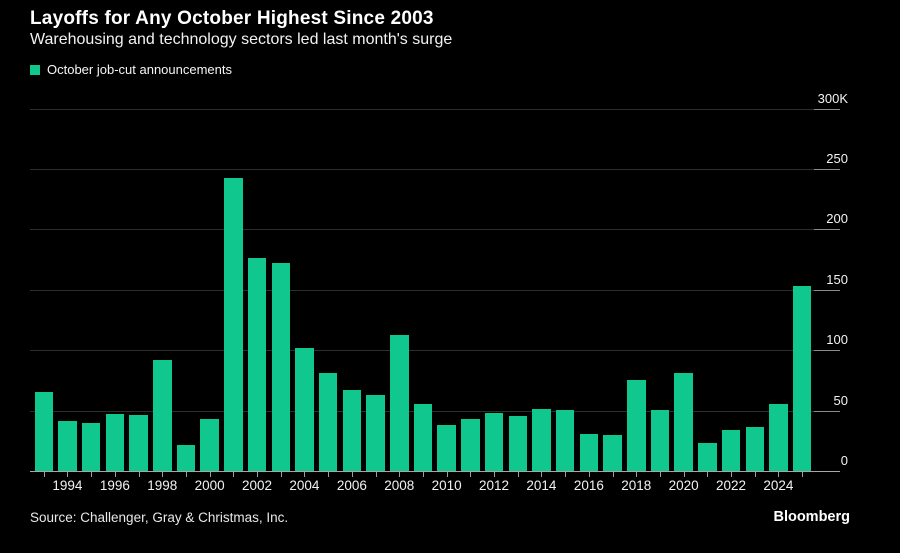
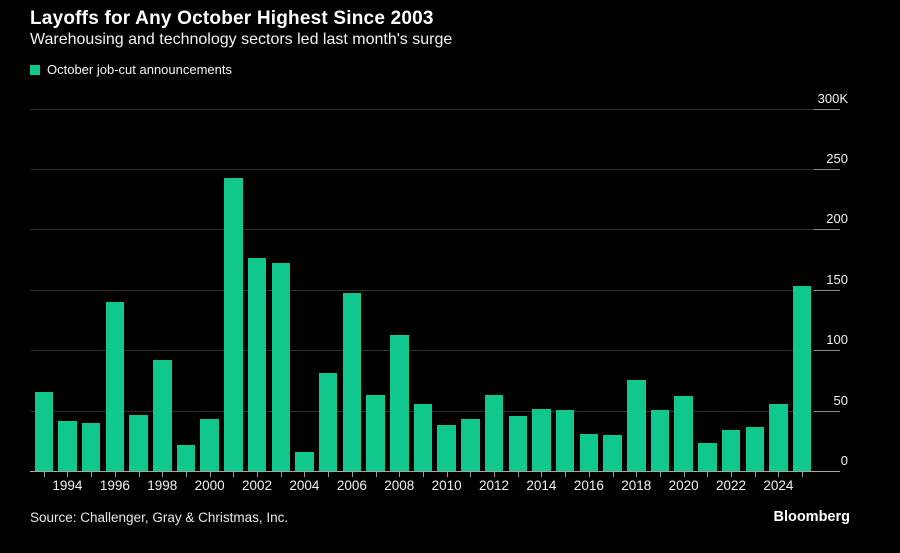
1996: 47K -> 140K
2004: 102K -> 16K
2006: 67K -> 147K
2012: 48K -> 63K
2020: 81K -> 62K
